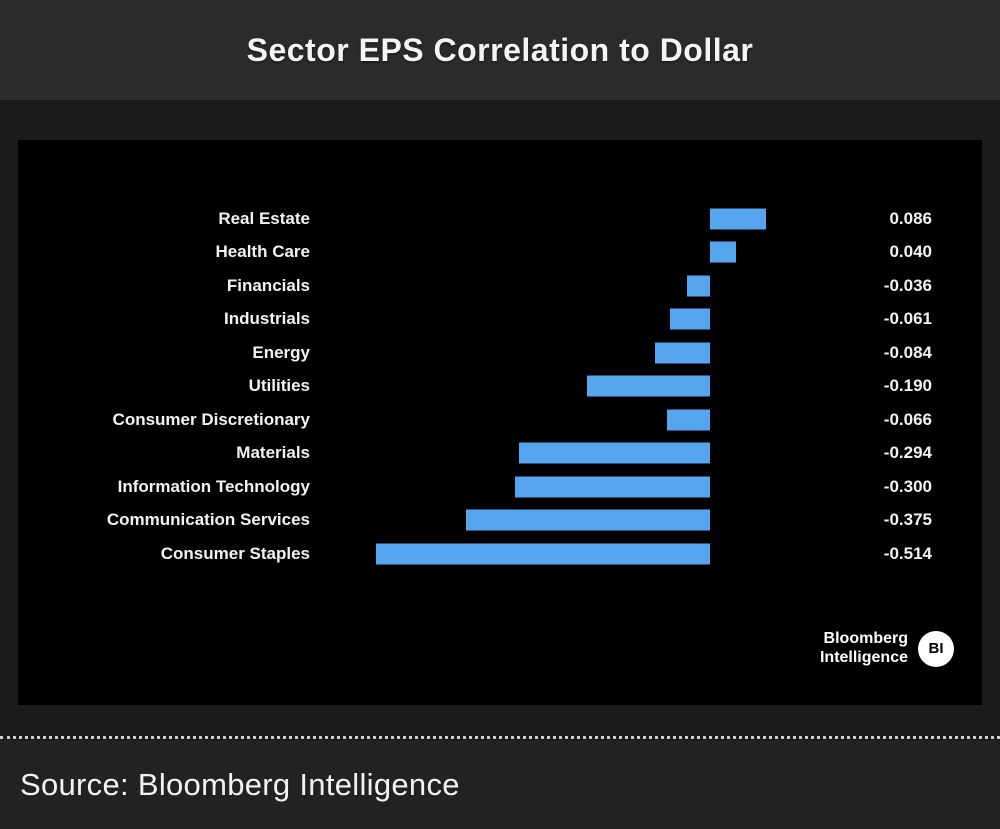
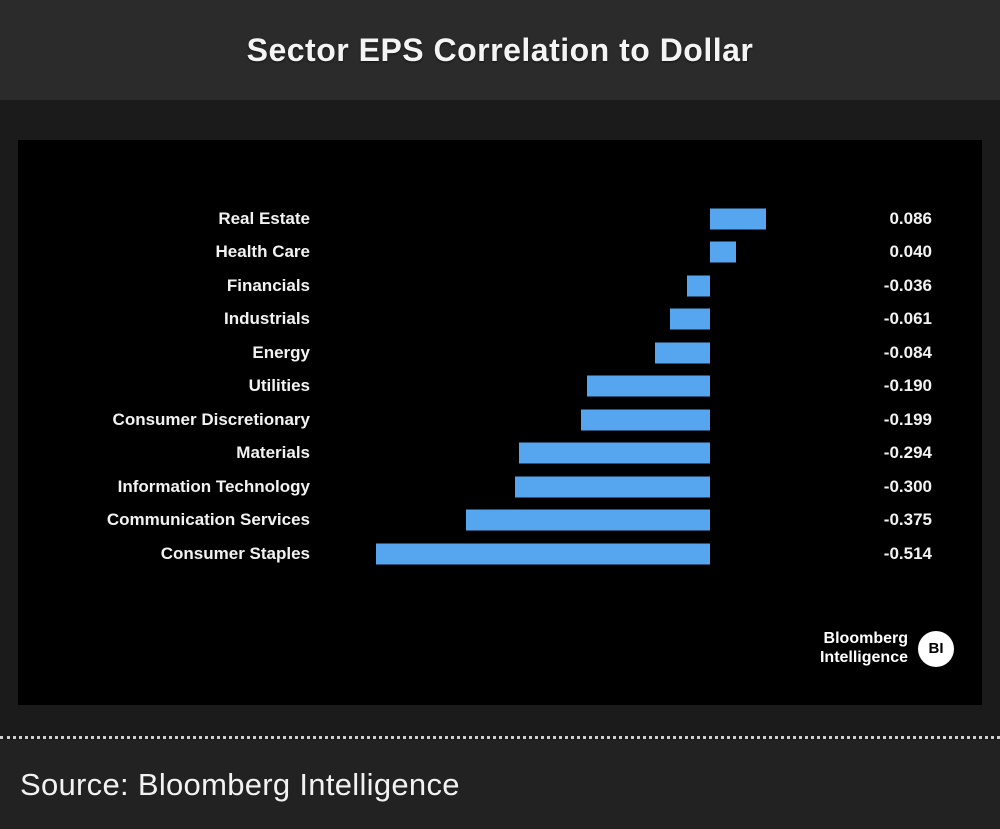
Consumer Discretionary: -0.066 -> -0.199
